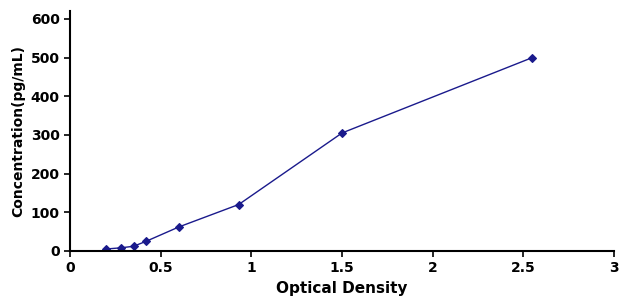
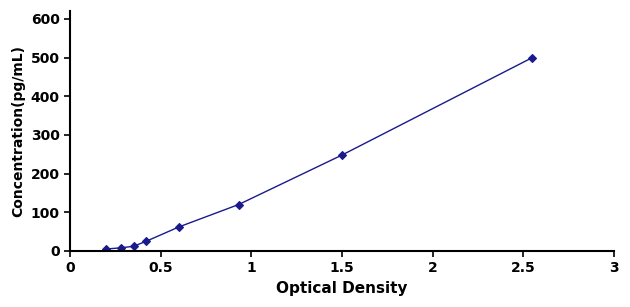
1.5: 305 -> 248
